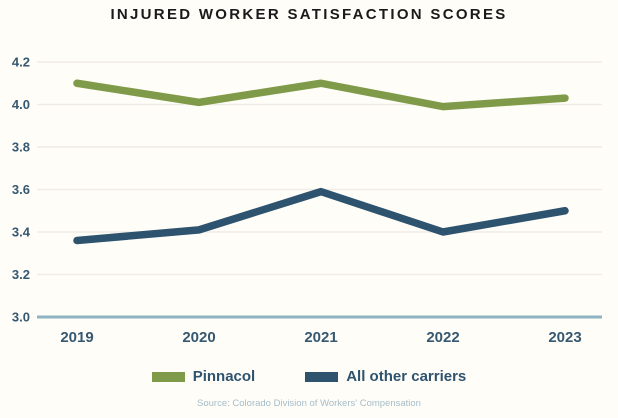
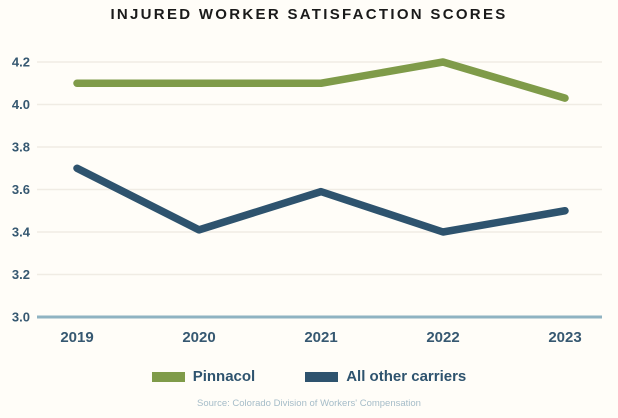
All other carriers/2019: 3.36 -> 3.70
Pinnacol/2020: 4.01 -> 4.10
Pinnacol/2022: 3.99 -> 4.20
